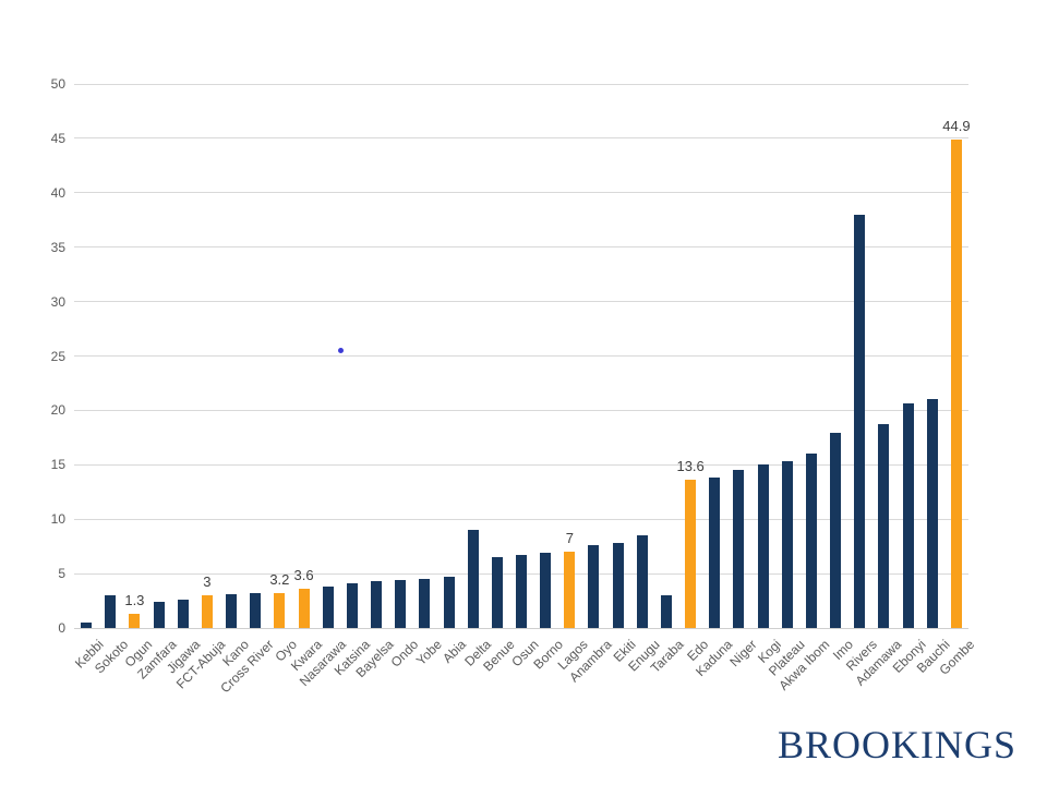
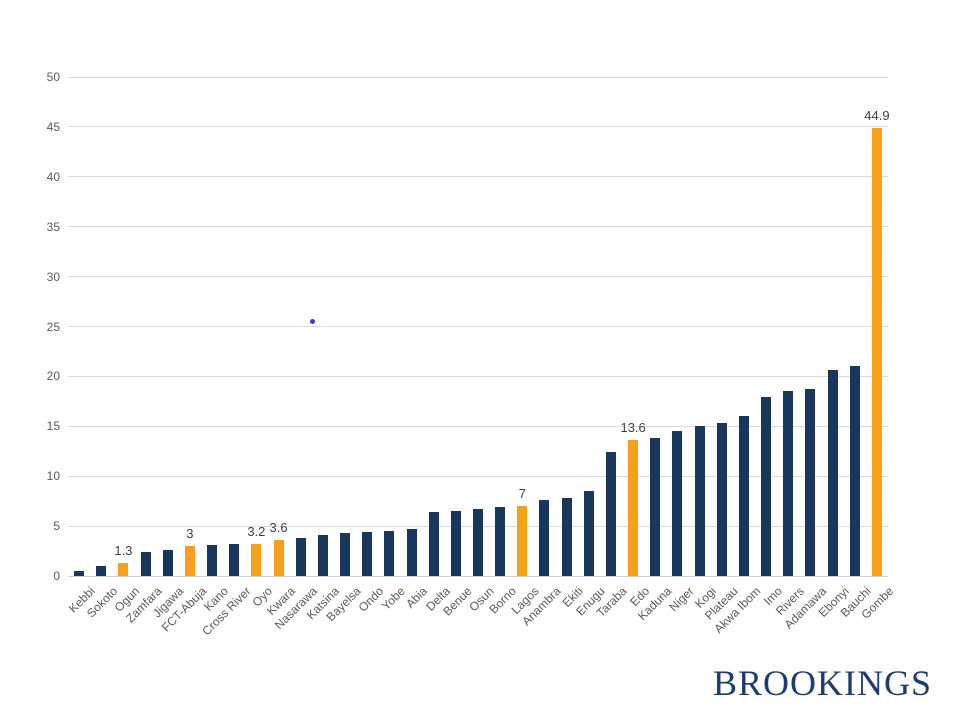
Sokoto: 3 -> 1
Delta: 9 -> 6
Taraba: 3 -> 12
Rivers: 38 -> 18
